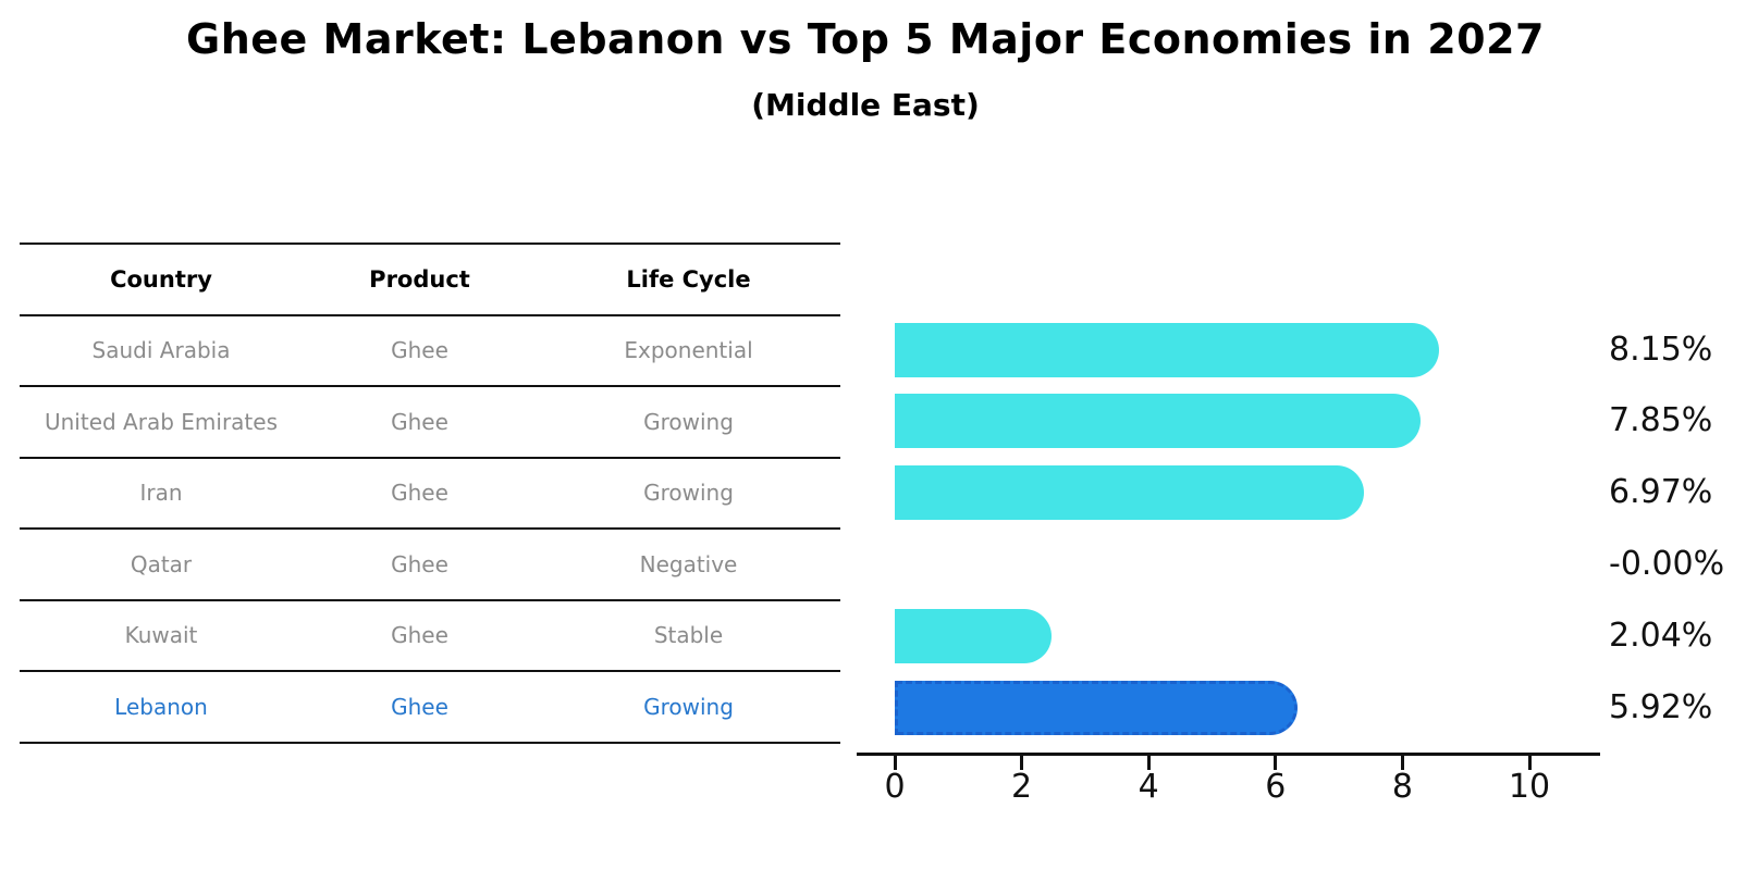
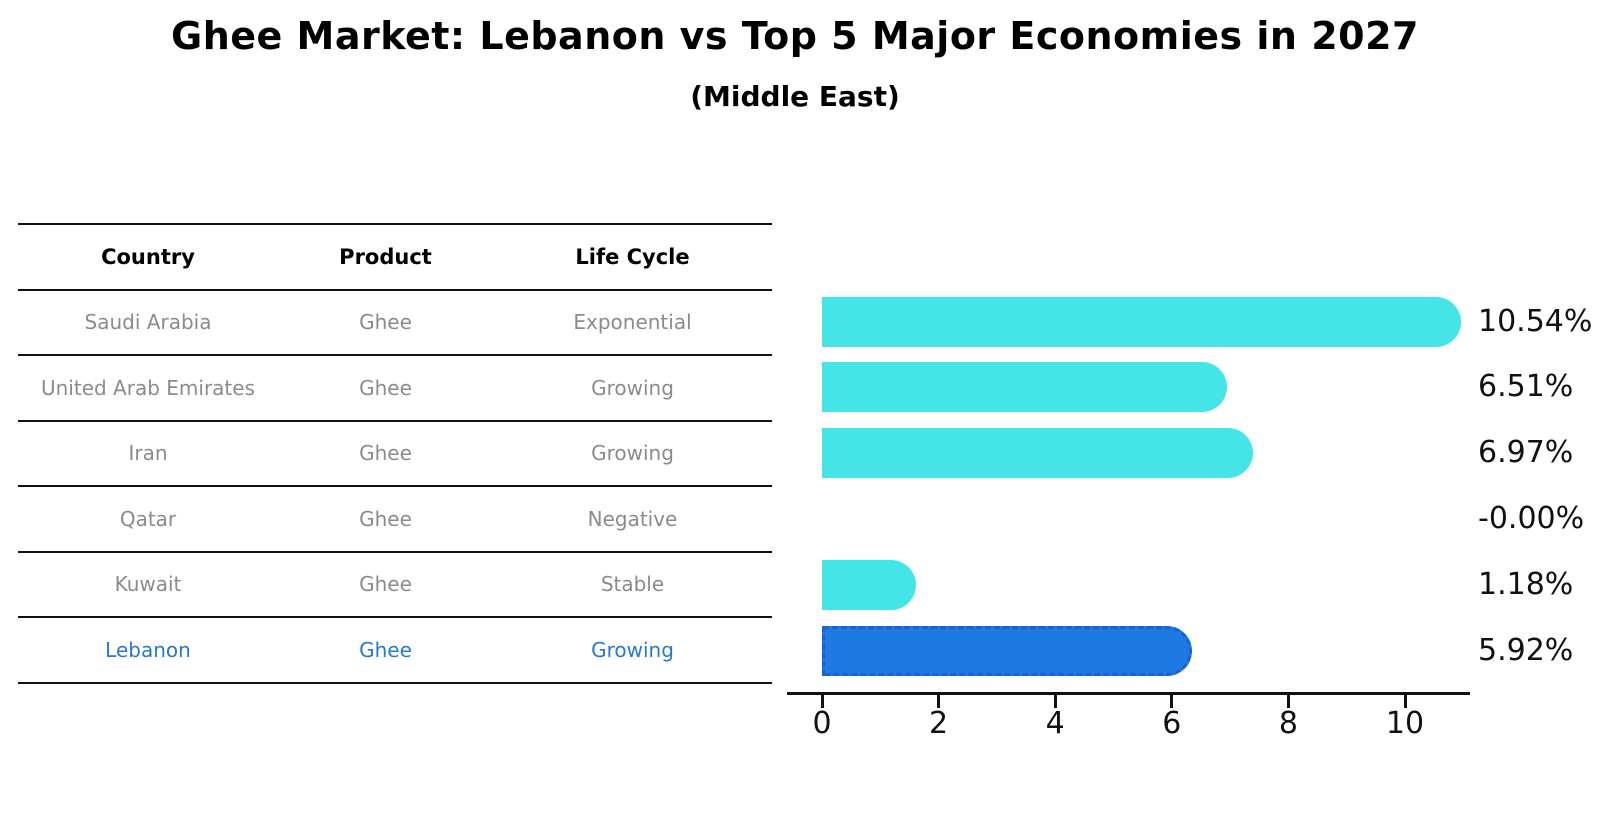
Saudi Arabia: 8.15% -> 10.54%
United Arab Emirates: 7.85% -> 6.51%
Kuwait: 2.04% -> 1.18%
